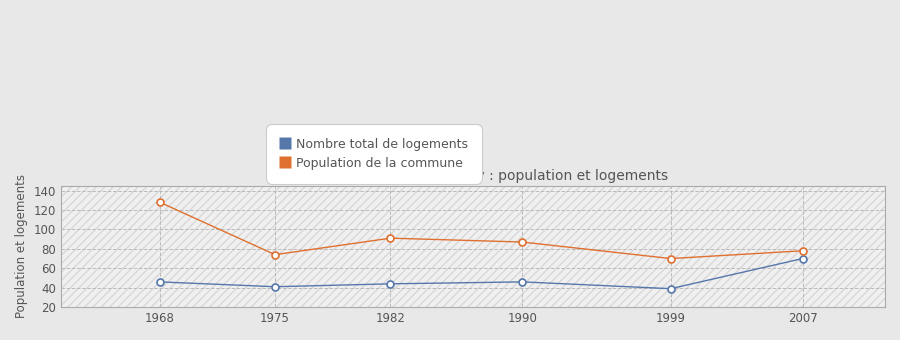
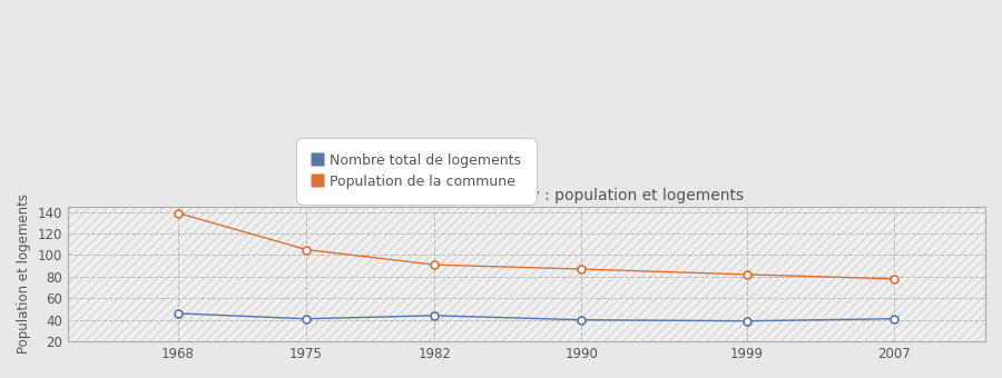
Population de la commune/1968: 128 -> 139
Population de la commune/1975: 74 -> 105
Nombre total de logements/1990: 46 -> 40
Population de la commune/1999: 70 -> 82
Nombre total de logements/2007: 70 -> 41
